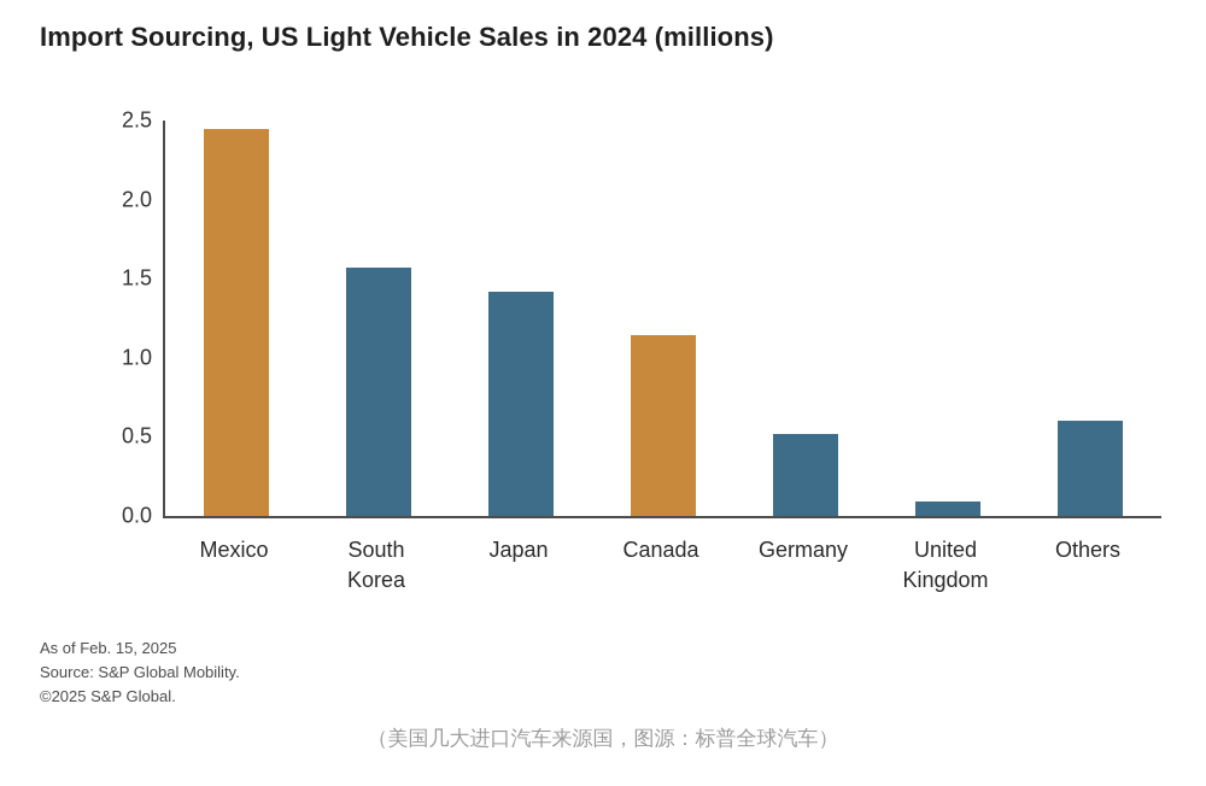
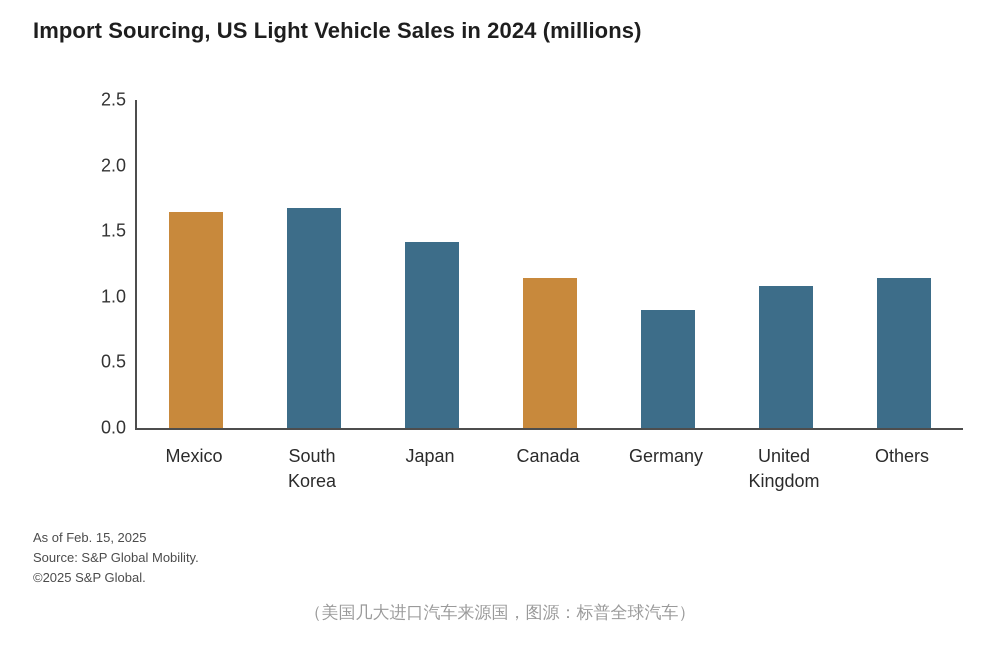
Mexico: 2.45 -> 1.65
South Korea: 1.57 -> 1.68
Germany: 0.52 -> 0.90
United Kingdom: 0.09 -> 1.08
Others: 0.60 -> 1.14
